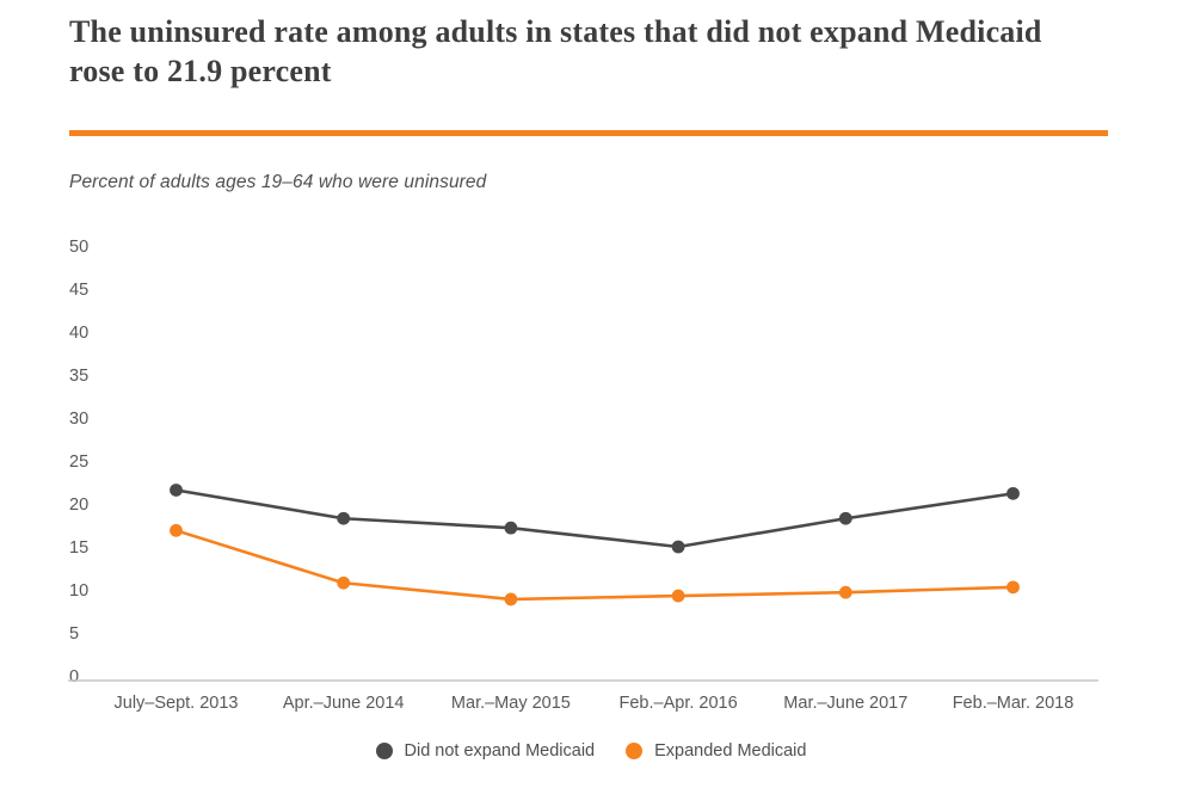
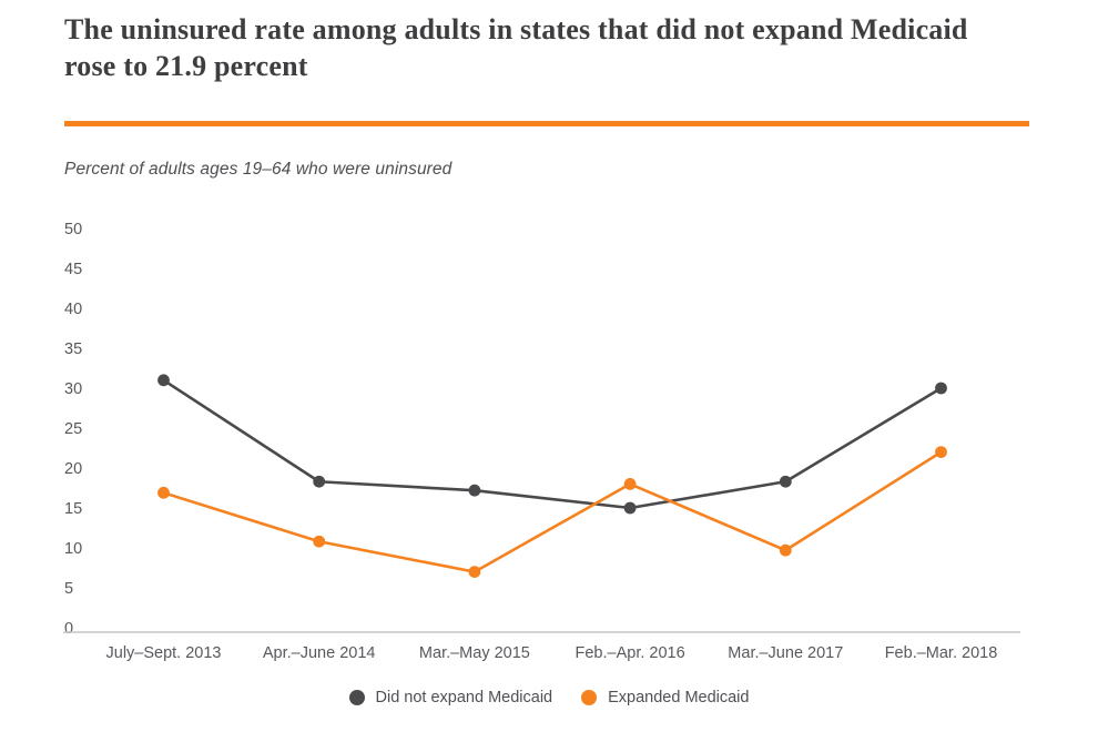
Did not expand Medicaid/July–Sept. 2013: 22 -> 31
Expanded Medicaid/Mar.–May 2015: 9 -> 7
Expanded Medicaid/Feb.–Apr. 2016: 9 -> 18
Did not expand Medicaid/Feb.–Mar. 2018: 21 -> 30
Expanded Medicaid/Feb.–Mar. 2018: 10 -> 22
